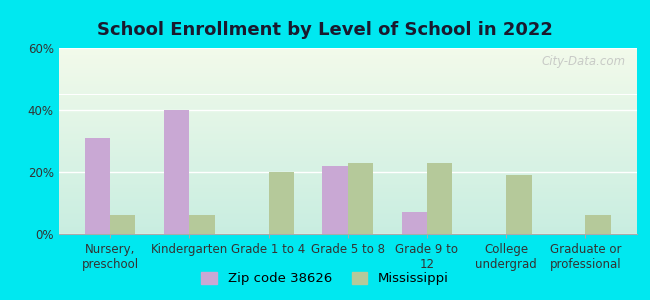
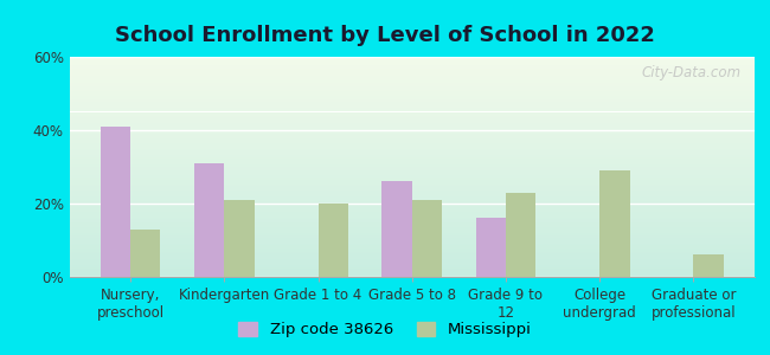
Zip code 38626/Nursery, preschool: 31% -> 41%
Mississippi/Nursery, preschool: 6% -> 13%
Zip code 38626/Kindergarten: 40% -> 31%
Mississippi/Kindergarten: 6% -> 21%
Zip code 38626/Grade 5 to 8: 22% -> 26%
Mississippi/Grade 5 to 8: 23% -> 21%
Zip code 38626/Grade 9 to 12: 7% -> 16%
Mississippi/College undergrad: 19% -> 29%
